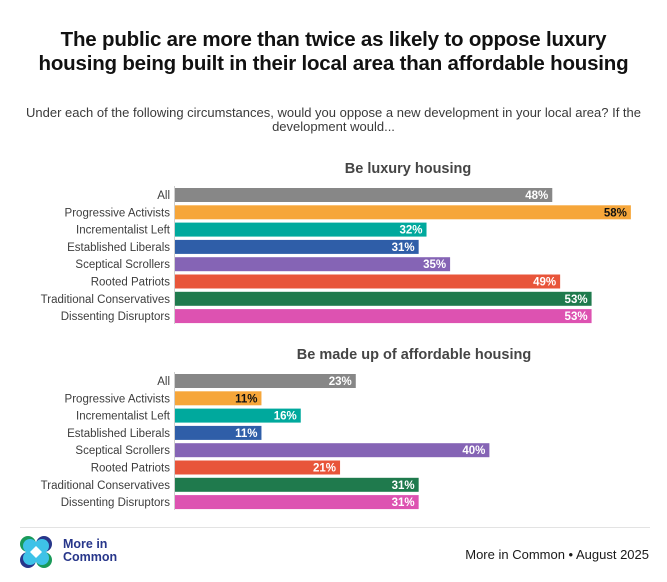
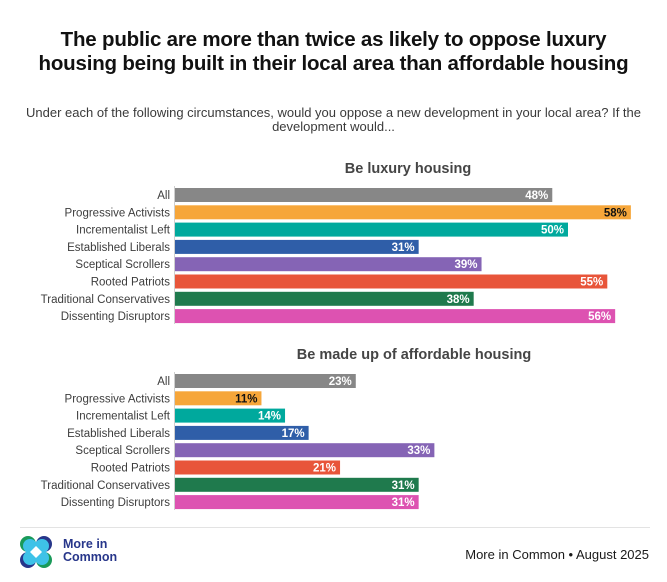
Be luxury housing/Incrementalist Left: 32% -> 50%
Be luxury housing/Sceptical Scrollers: 35% -> 39%
Be luxury housing/Rooted Patriots: 49% -> 55%
Be luxury housing/Traditional Conservatives: 53% -> 38%
Be luxury housing/Dissenting Disruptors: 53% -> 56%
Be made up of affordable housing/Incrementalist Left: 16% -> 14%
Be made up of affordable housing/Established Liberals: 11% -> 17%
Be made up of affordable housing/Sceptical Scrollers: 40% -> 33%
